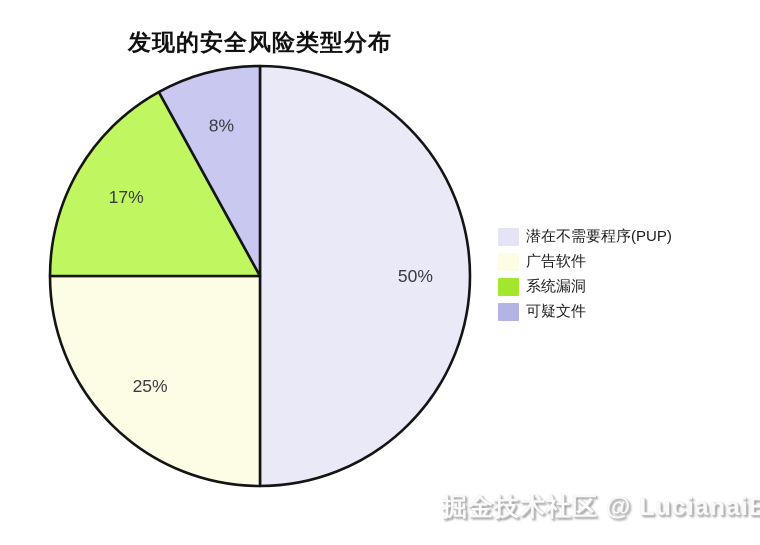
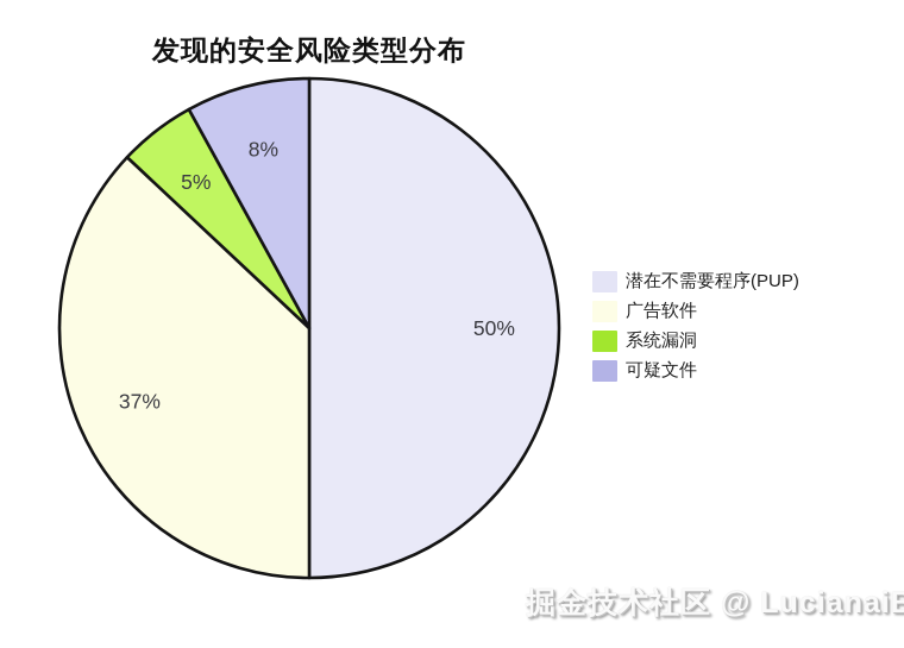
广告软件: 25% -> 37%
系统漏洞: 17% -> 5%
